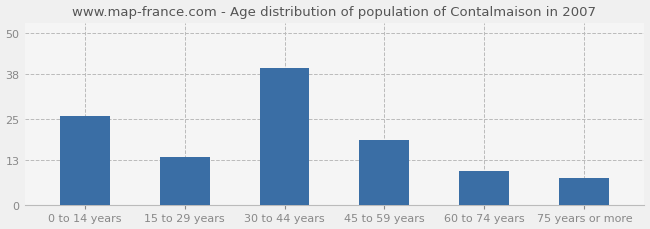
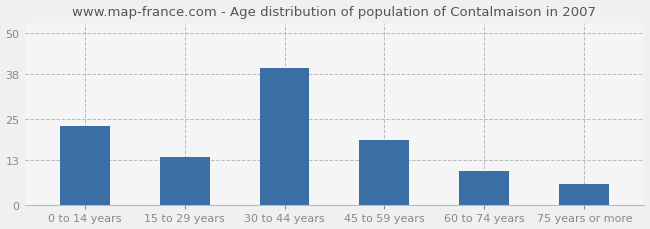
0 to 14 years: 26 -> 23
75 years or more: 8 -> 6
